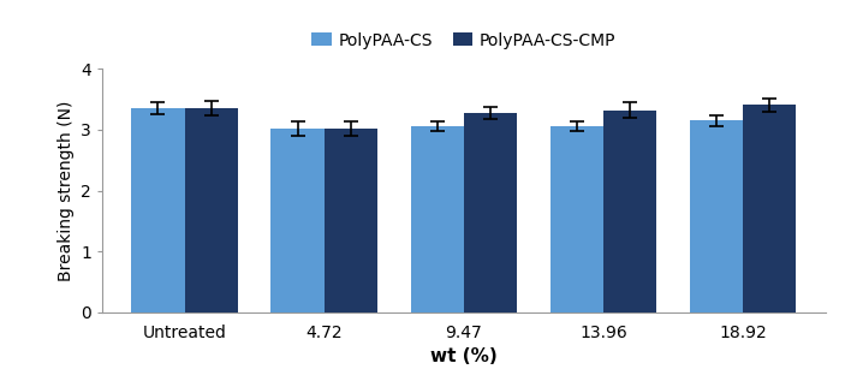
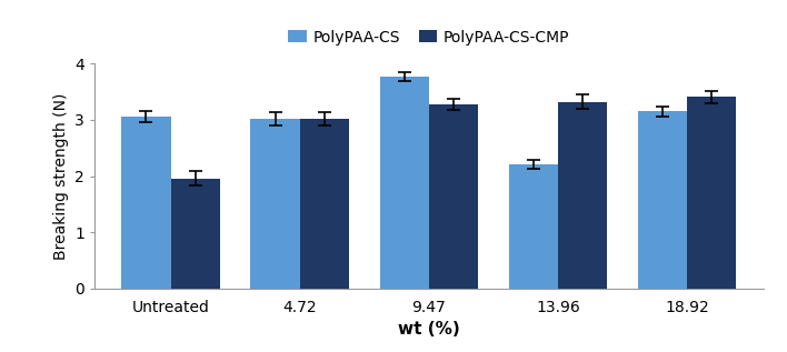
PolyPAA-CS/Untreated: 3.35 -> 3.06
PolyPAA-CS-CMP/Untreated: 3.35 -> 1.96
PolyPAA-CS/9.47: 3.05 -> 3.76
PolyPAA-CS/13.96: 3.06 -> 2.20
